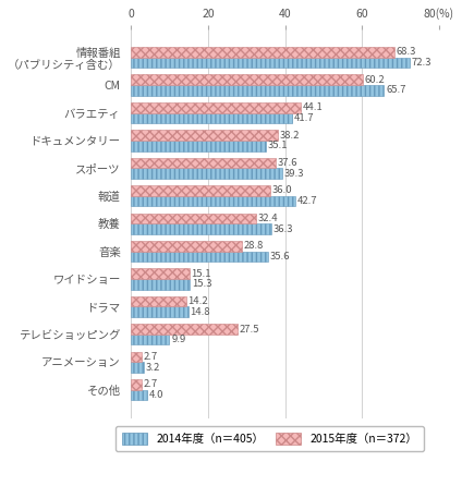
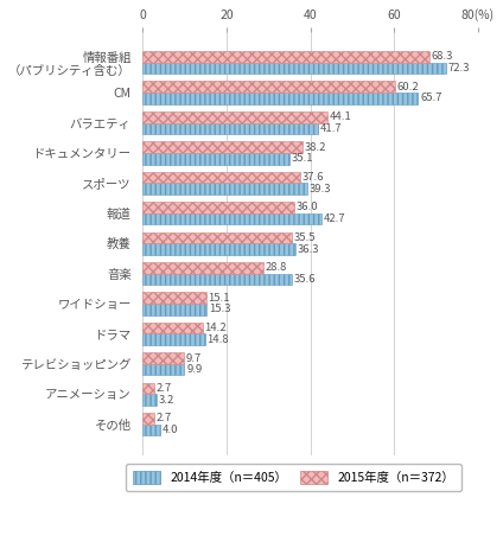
2015年度（n＝372）/教養: 32.4 -> 35.5
2015年度（n＝372）/テレビショッピング: 27.5 -> 9.7
